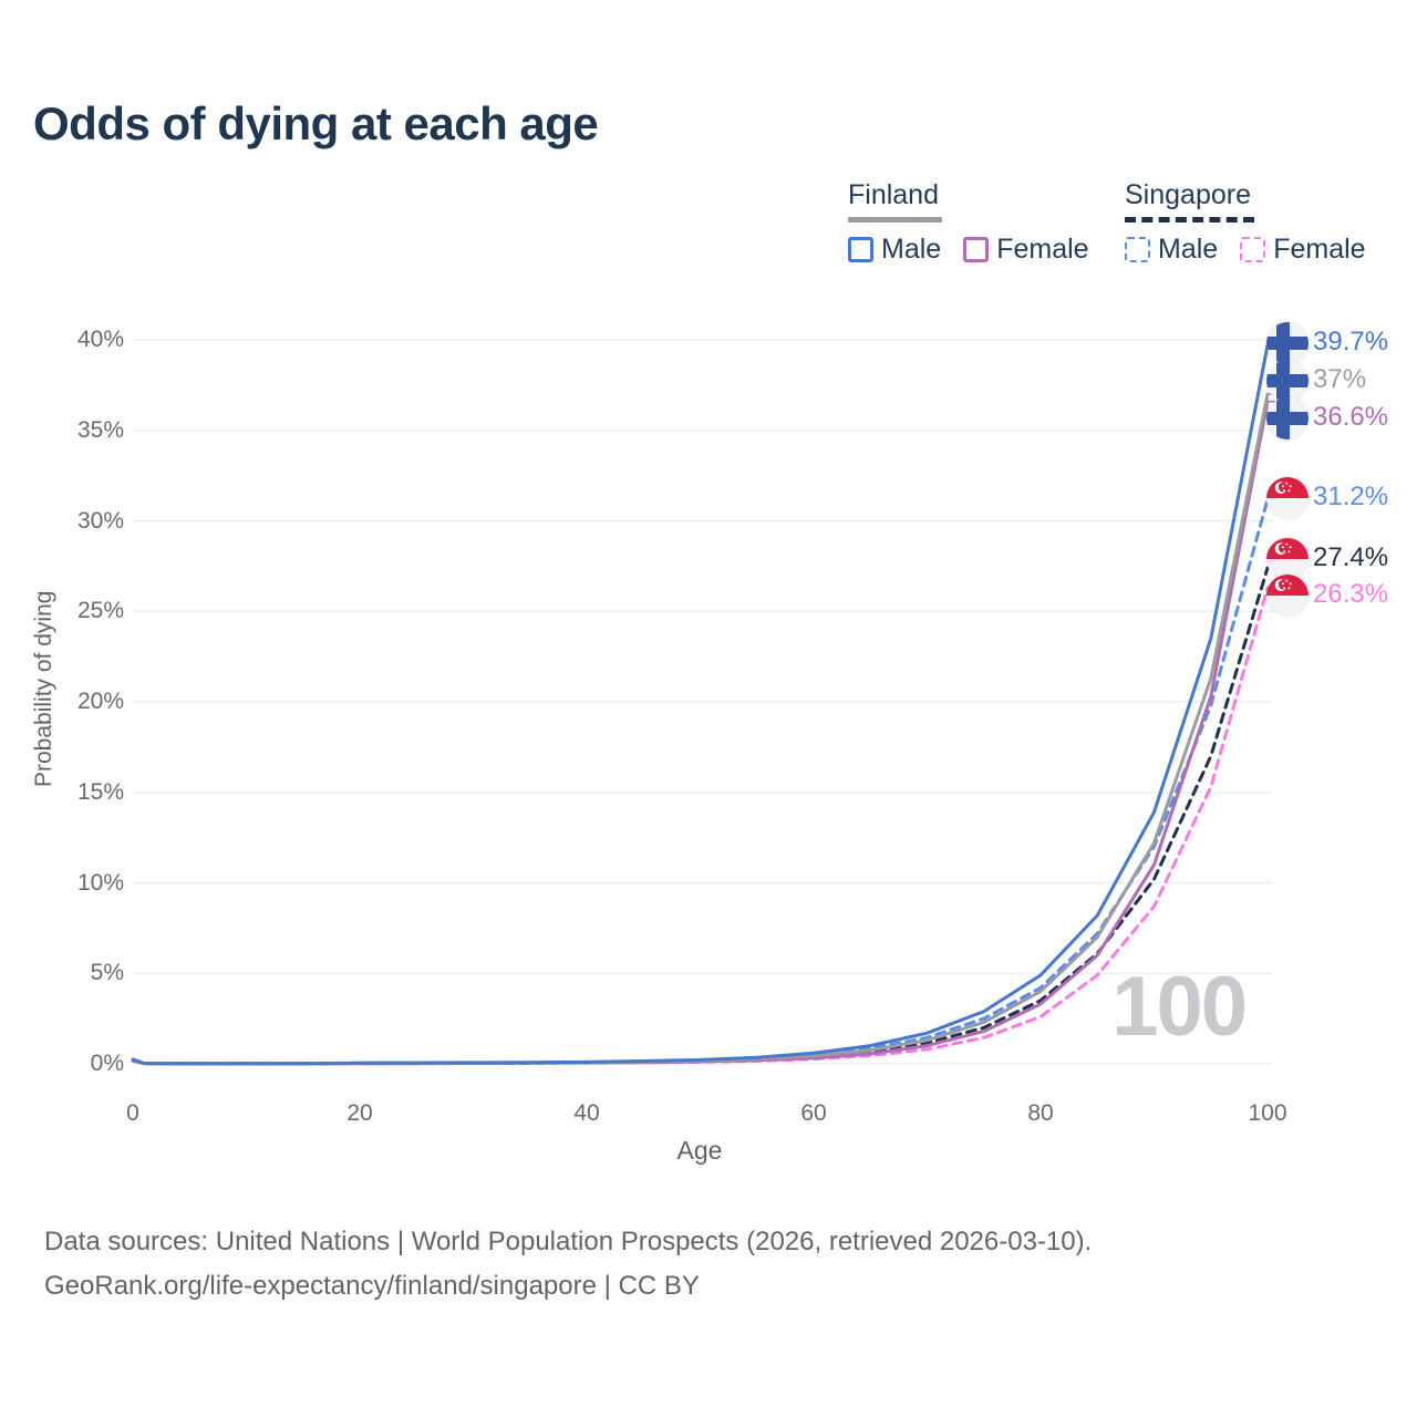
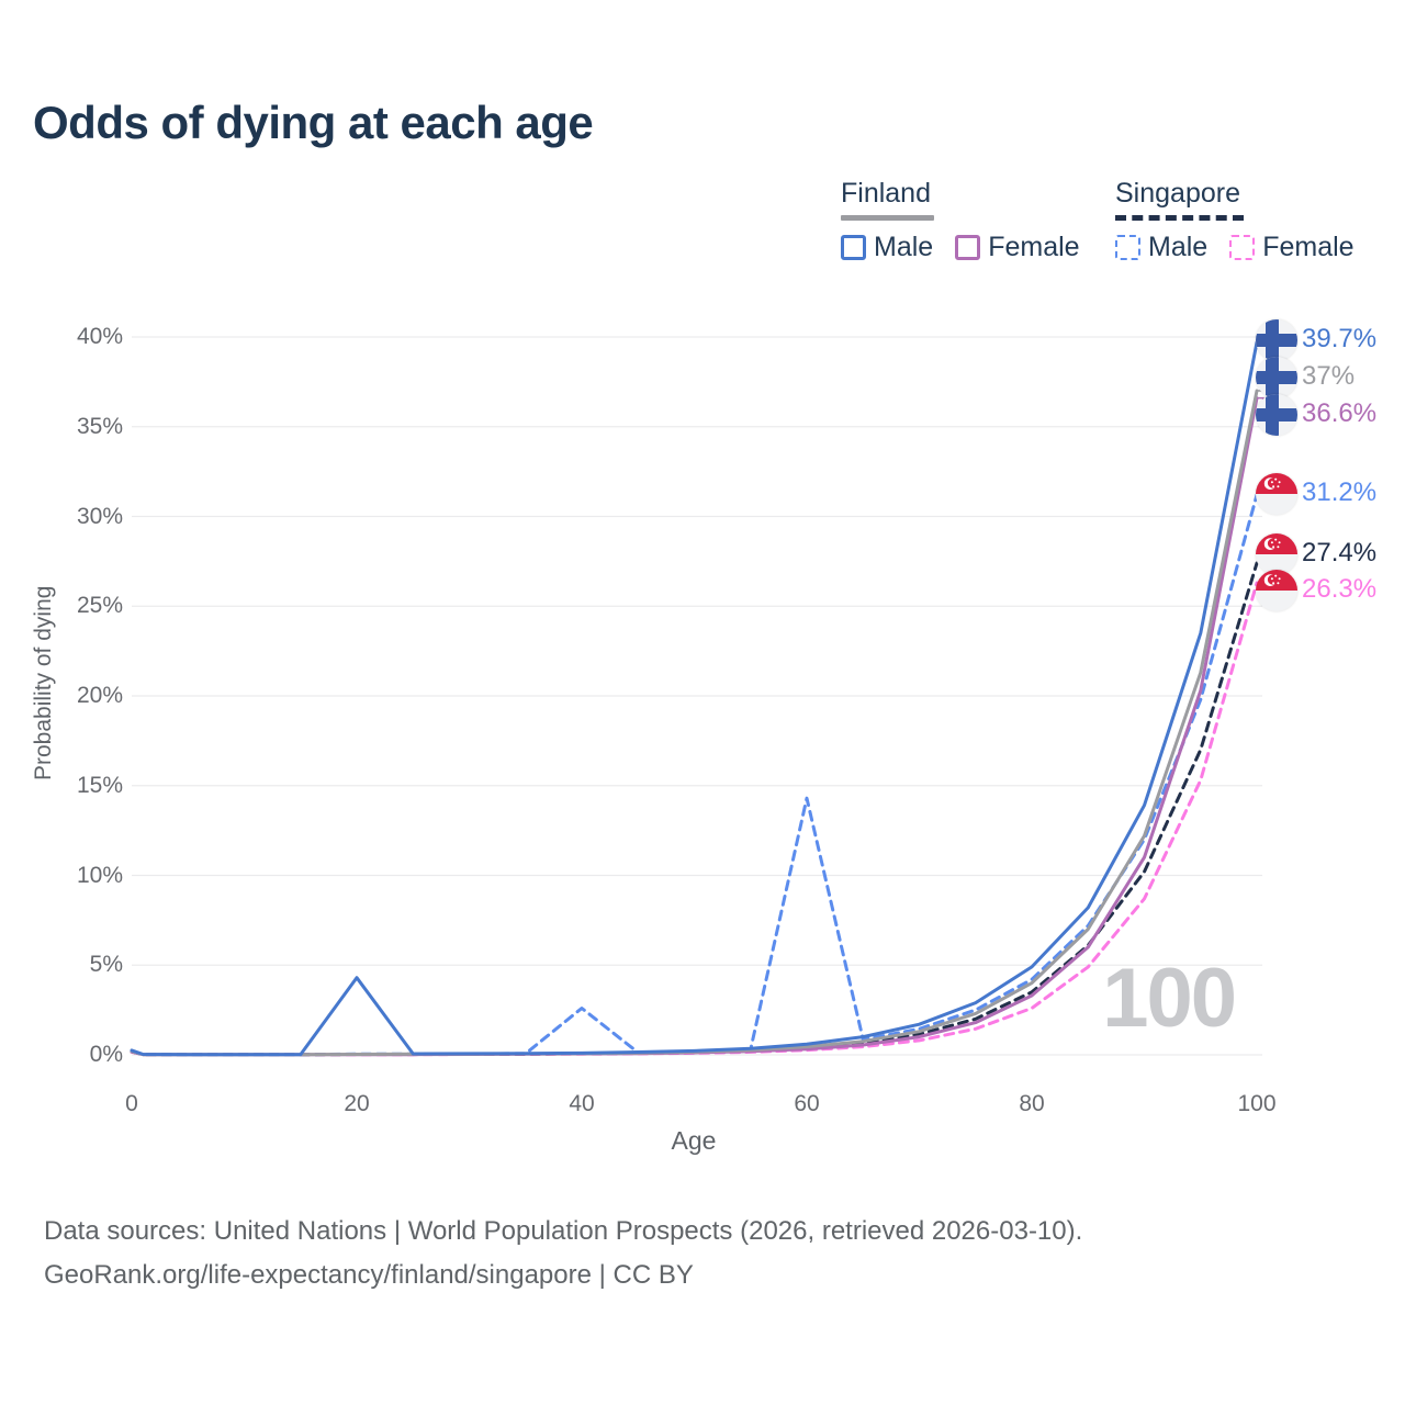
Finland Male/20: 0.1% -> 4.3%
Singapore Male/40: 0.1% -> 2.6%
Singapore Male/60: 0.5% -> 14.3%
